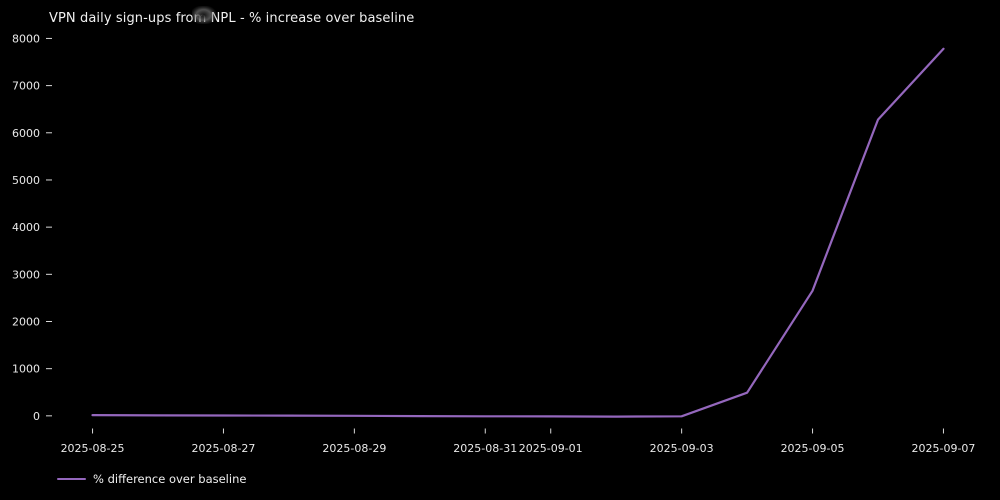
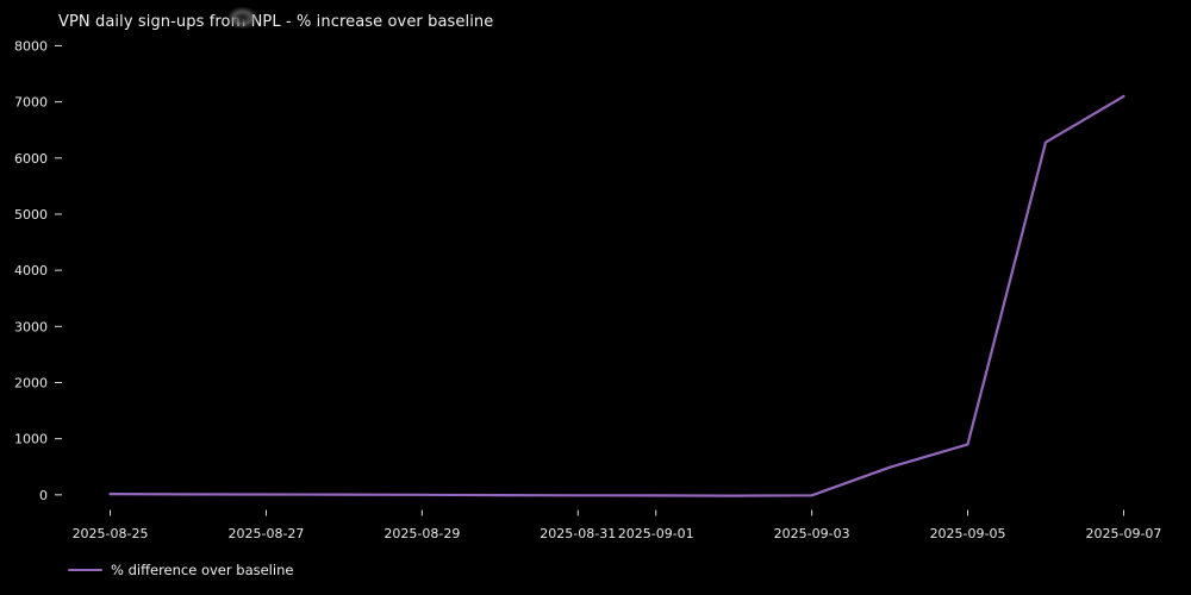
2025-09-05: 2600 -> 900
2025-09-07: 7800 -> 7100
